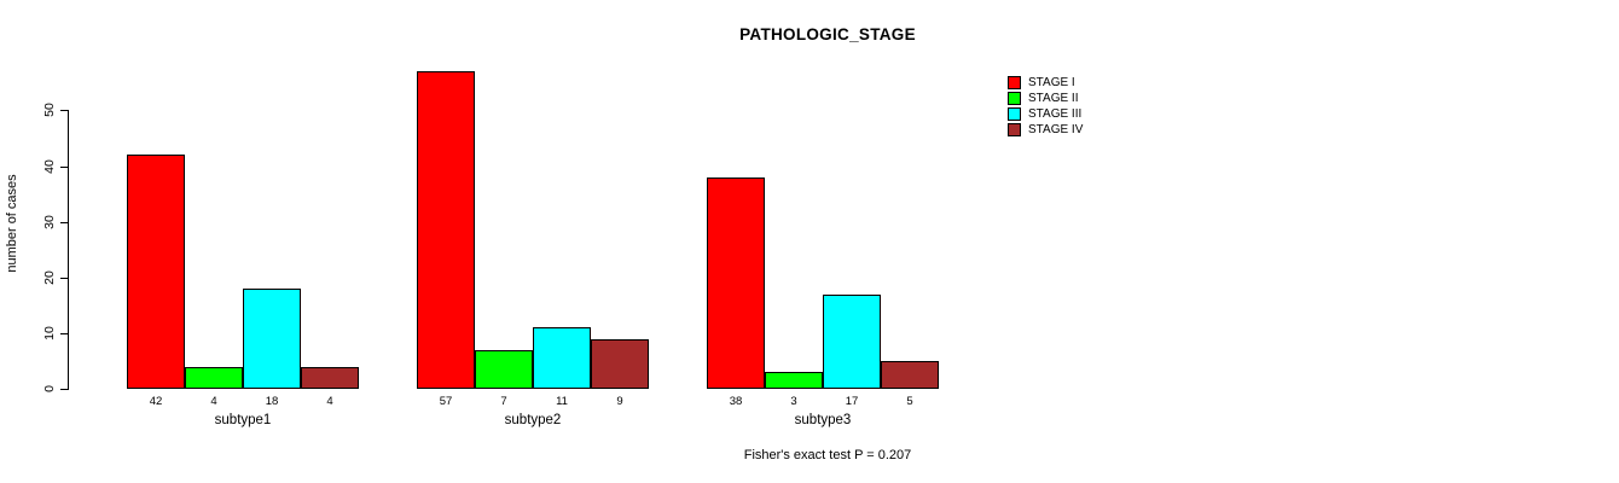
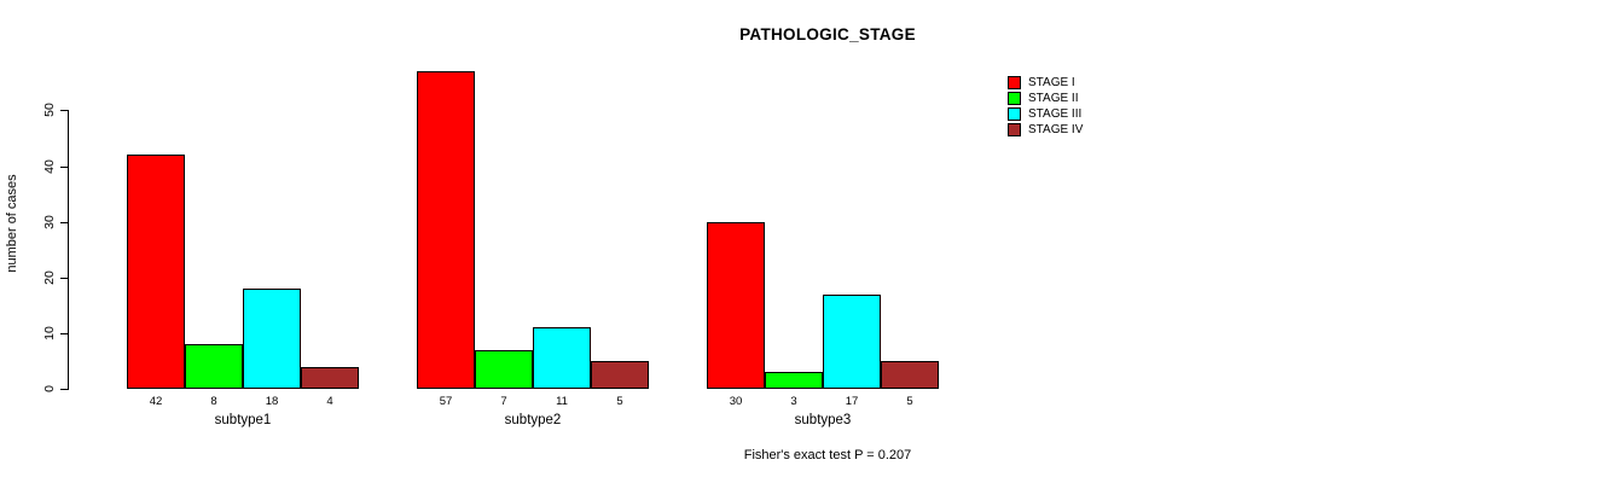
STAGE II/subtype1: 4 -> 8
STAGE IV/subtype2: 9 -> 5
STAGE I/subtype3: 38 -> 30
